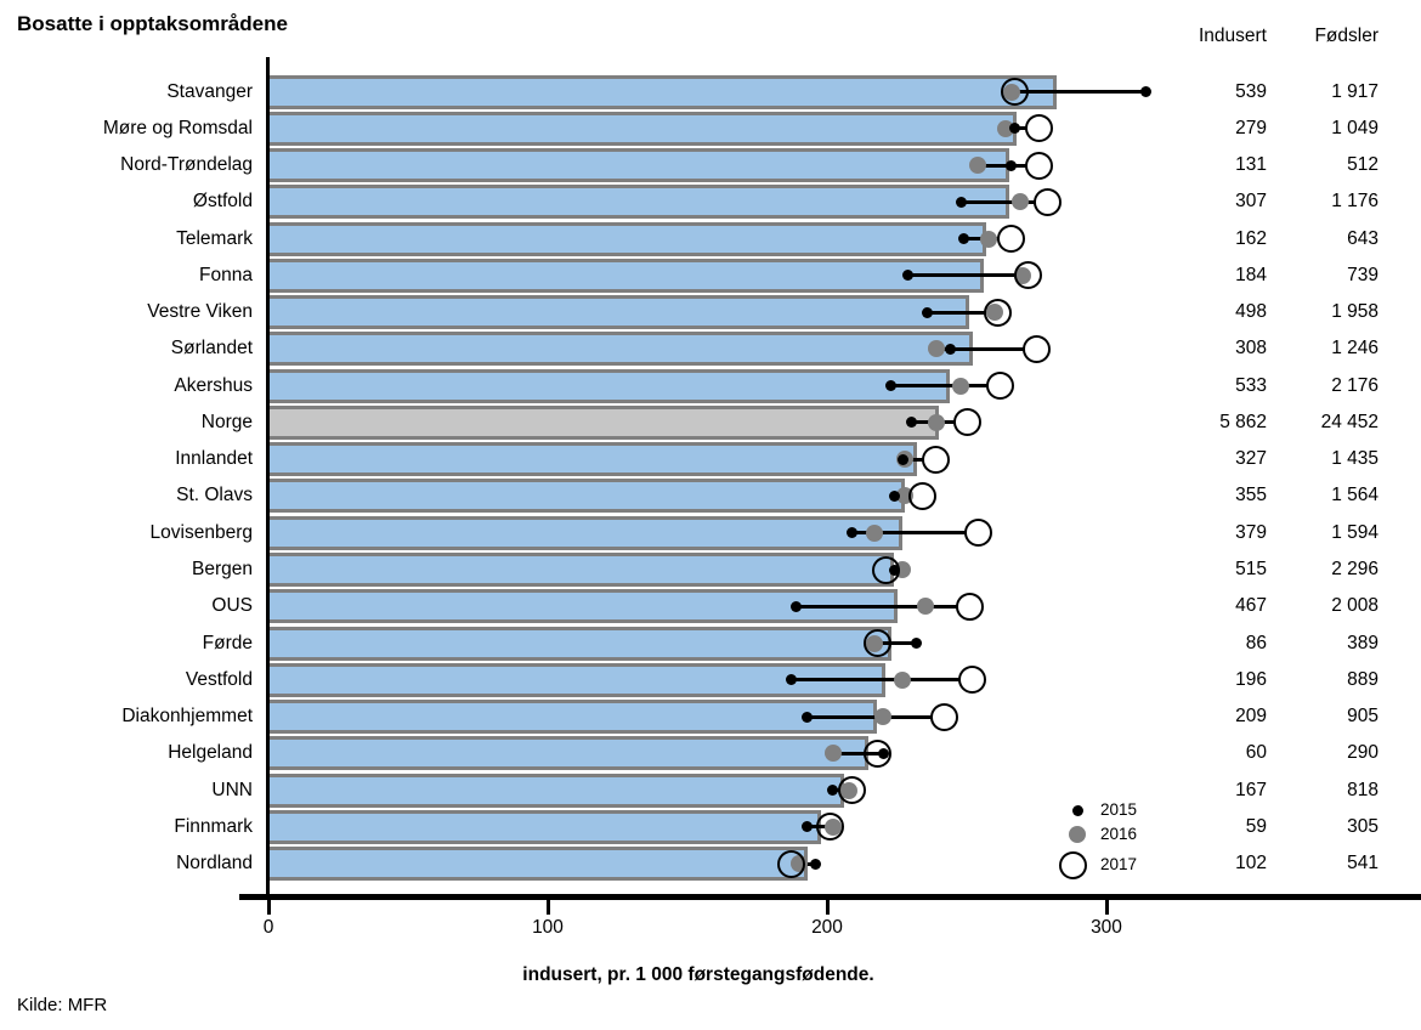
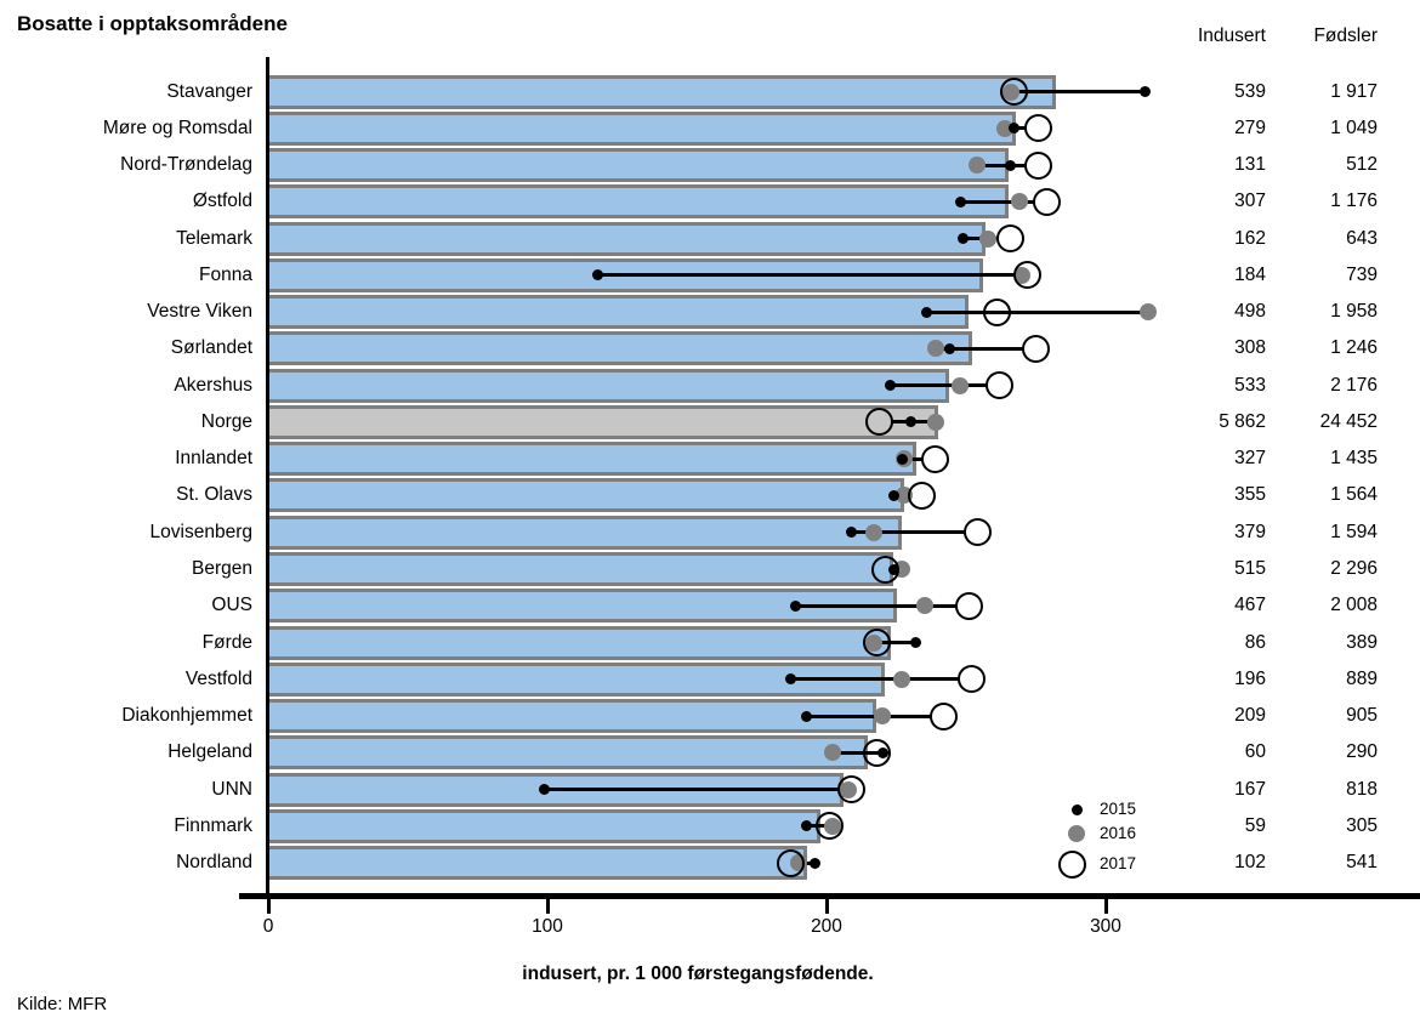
2015/Fonna: 229 -> 118
2016/Vestre Viken: 260 -> 315
2017/Norge: 250 -> 219
2015/UNN: 202 -> 99
